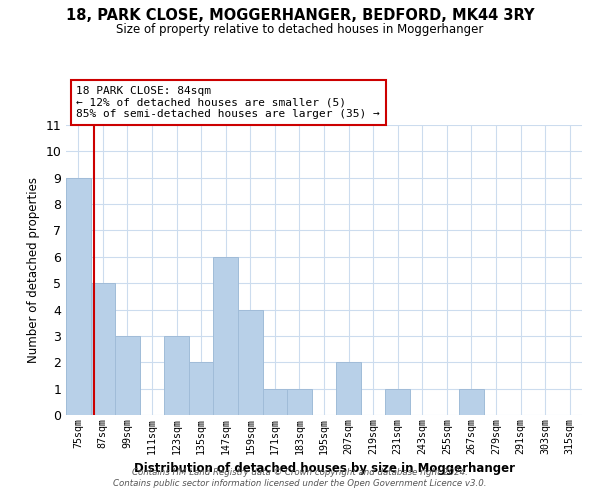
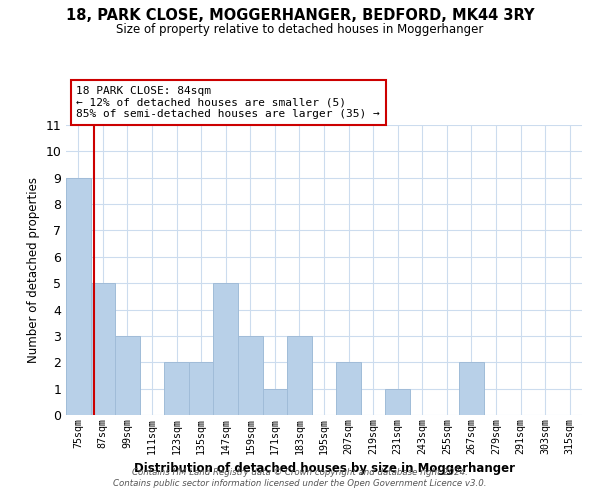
123sqm: 3 -> 2
147sqm: 6 -> 5
159sqm: 4 -> 3
183sqm: 1 -> 3
267sqm: 1 -> 2
